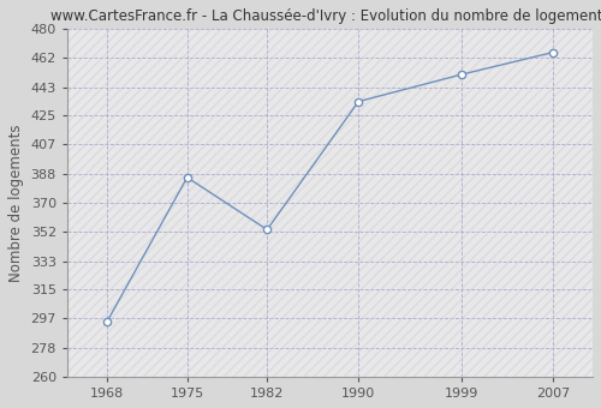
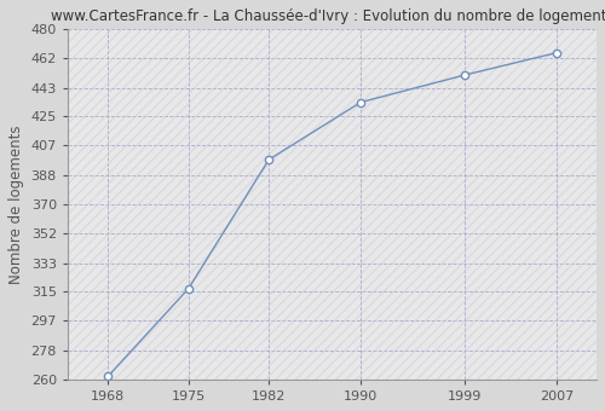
1968: 295 -> 262
1975: 386 -> 317
1982: 353 -> 398
